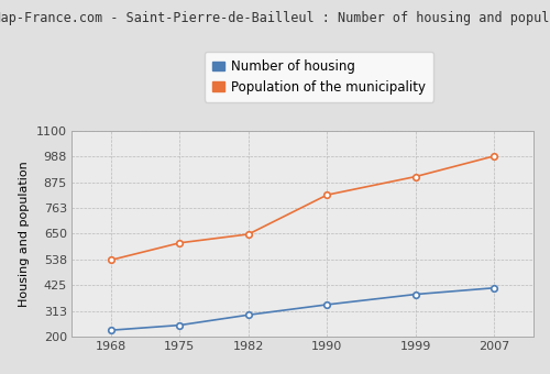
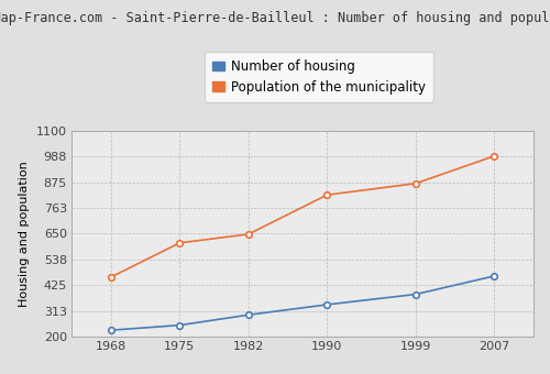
Population of the municipality/1968: 535 -> 460
Population of the municipality/1999: 900 -> 870
Number of housing/2007: 413 -> 465
